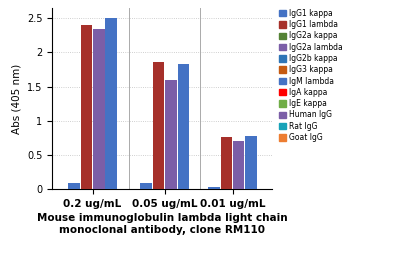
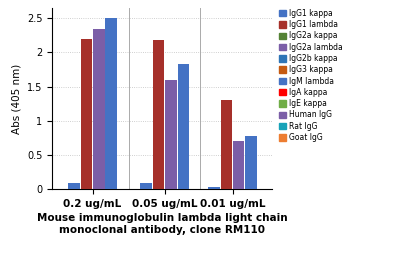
IgG1 lambda/0.2 ug/mL: 2.40 -> 2.20
IgG1 lambda/0.05 ug/mL: 1.86 -> 2.18
IgG1 lambda/0.01 ug/mL: 0.76 -> 1.30
